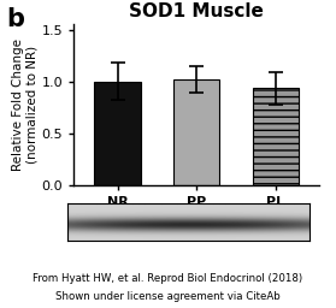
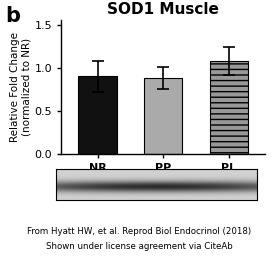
NR: 1.00 -> 0.90
PP: 1.02 -> 0.88
PL: 0.94 -> 1.08
